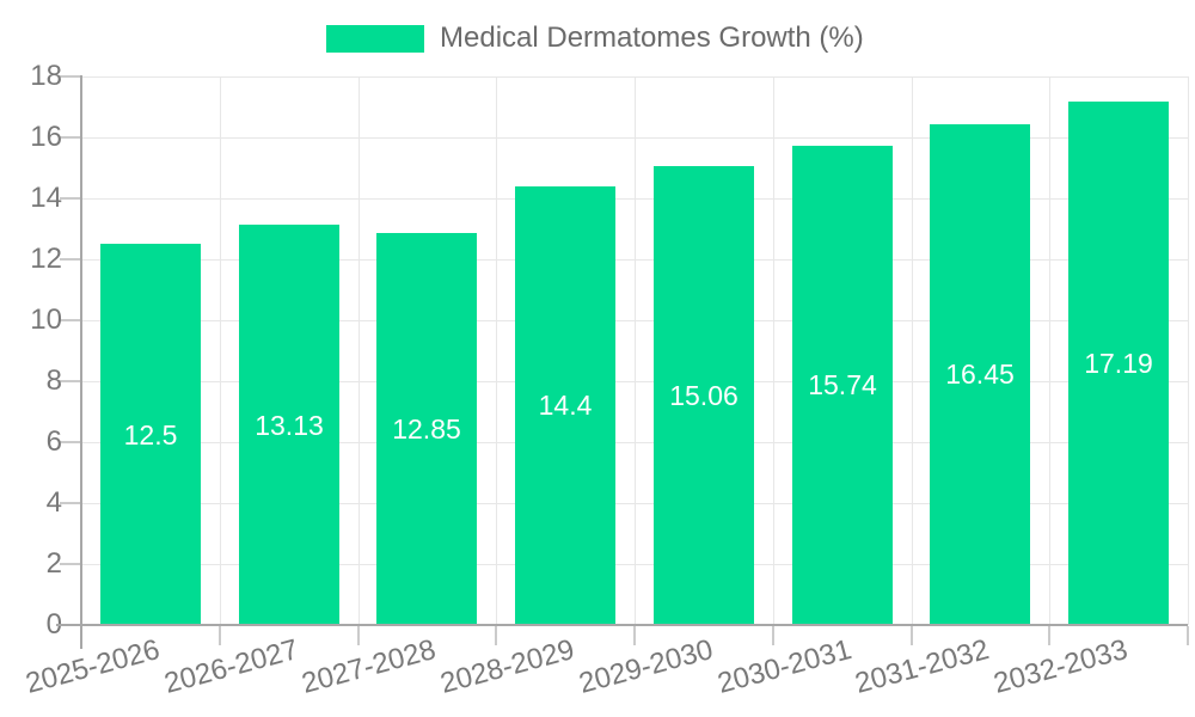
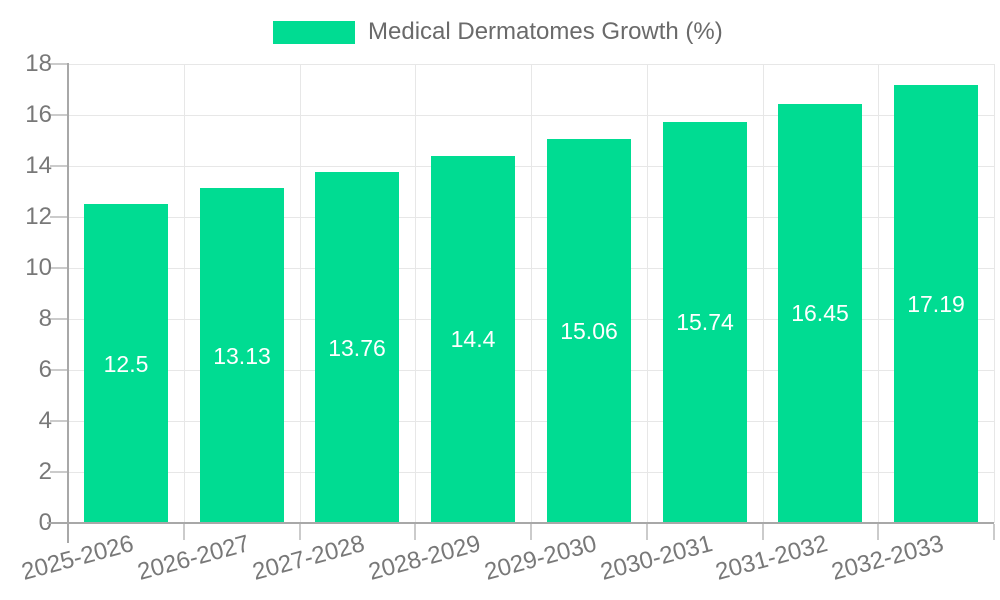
2027-2028: 12.85 -> 13.76
